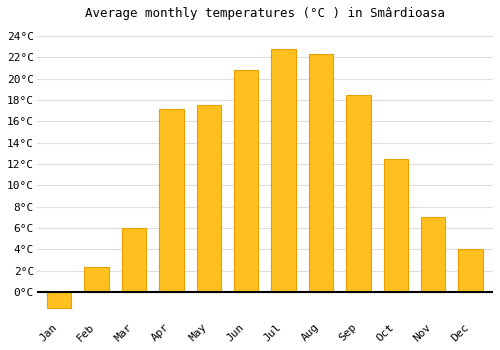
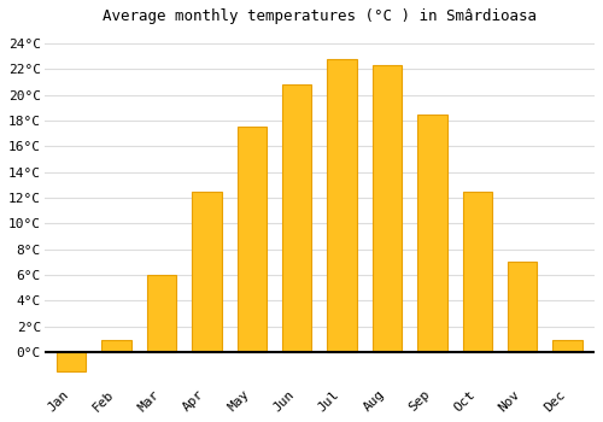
Feb: 2.4°C -> 1.0°C
Apr: 17.2°C -> 12.5°C
Dec: 4.0°C -> 1.0°C
